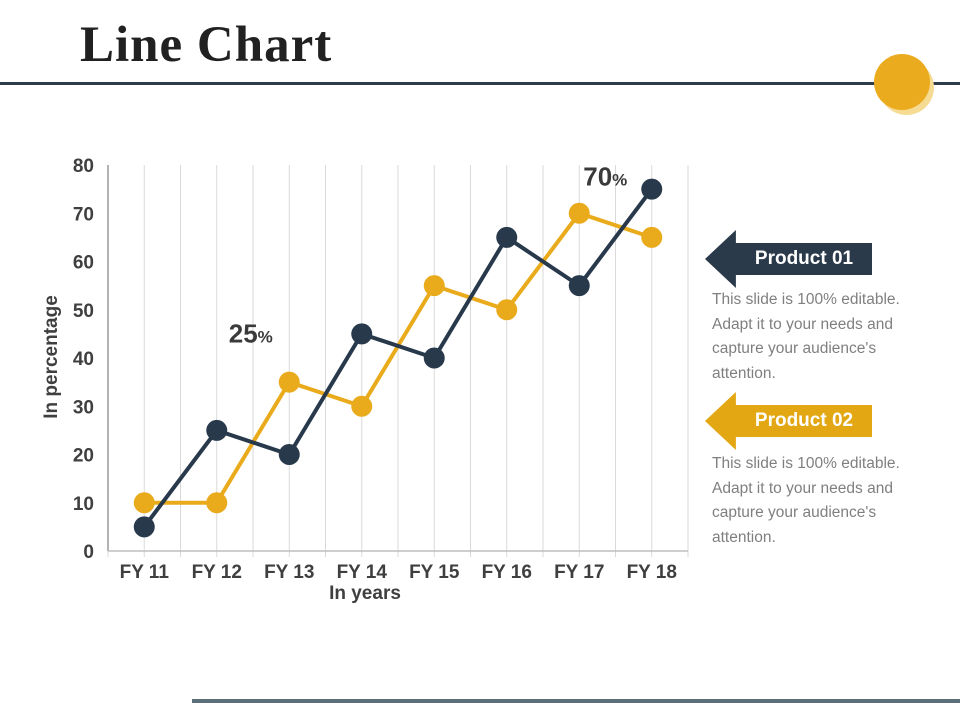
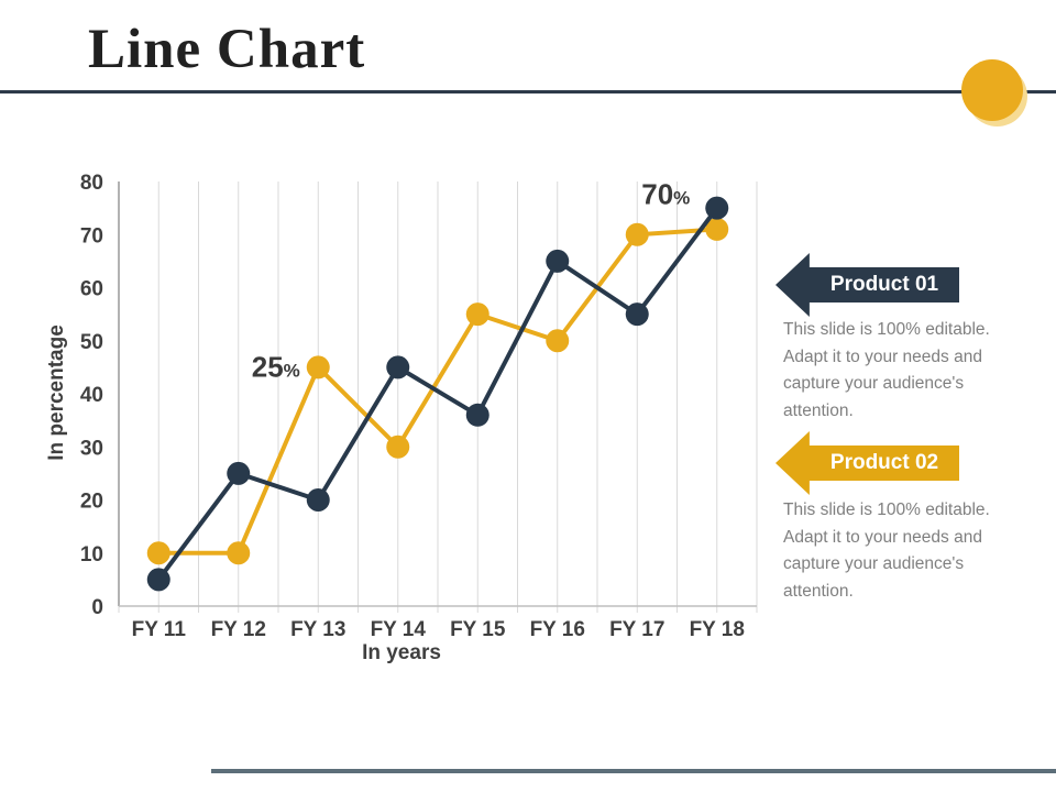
Product 02/FY 13: 35 -> 45
Product 01/FY 15: 40 -> 36
Product 02/FY 18: 65 -> 71
